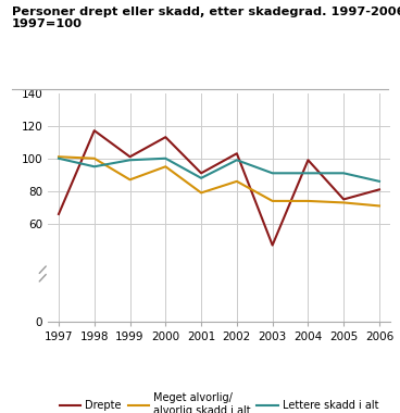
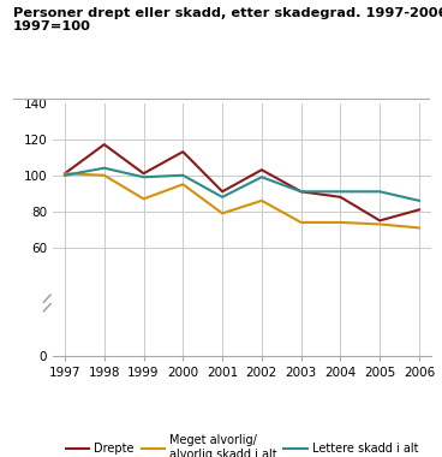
Drepte/1997: 66 -> 101
Lettere skadd i alt/1998: 95 -> 104
Drepte/2003: 47 -> 91
Drepte/2004: 99 -> 88
